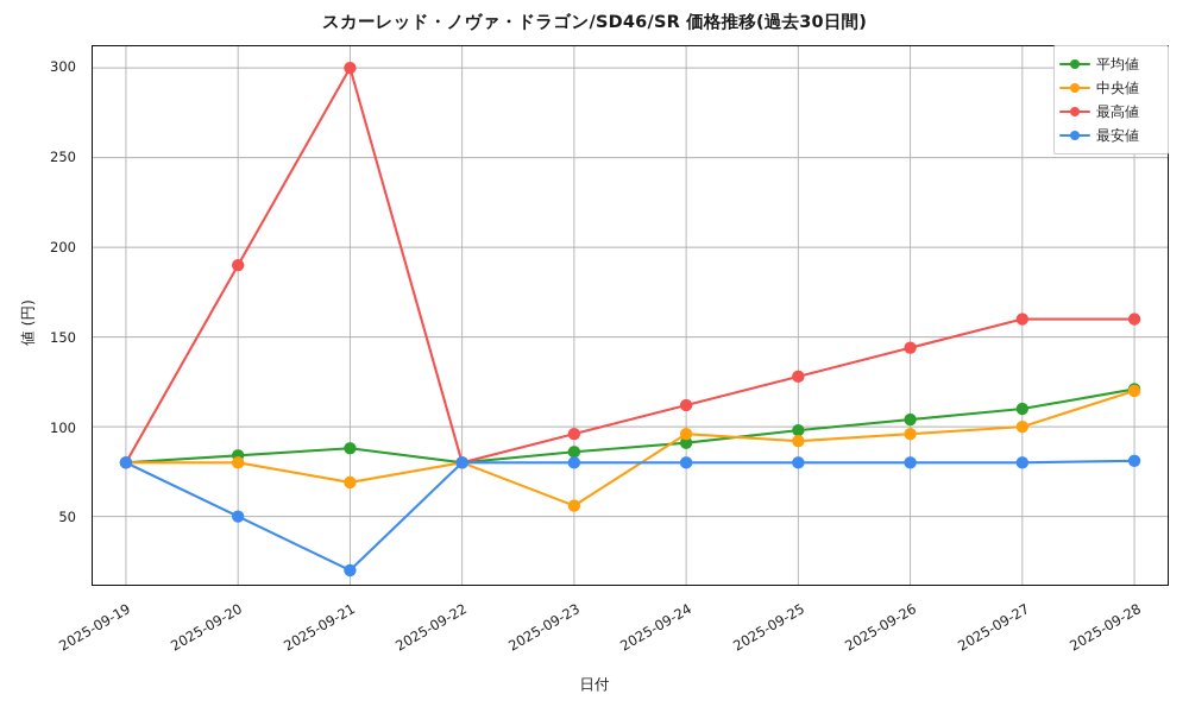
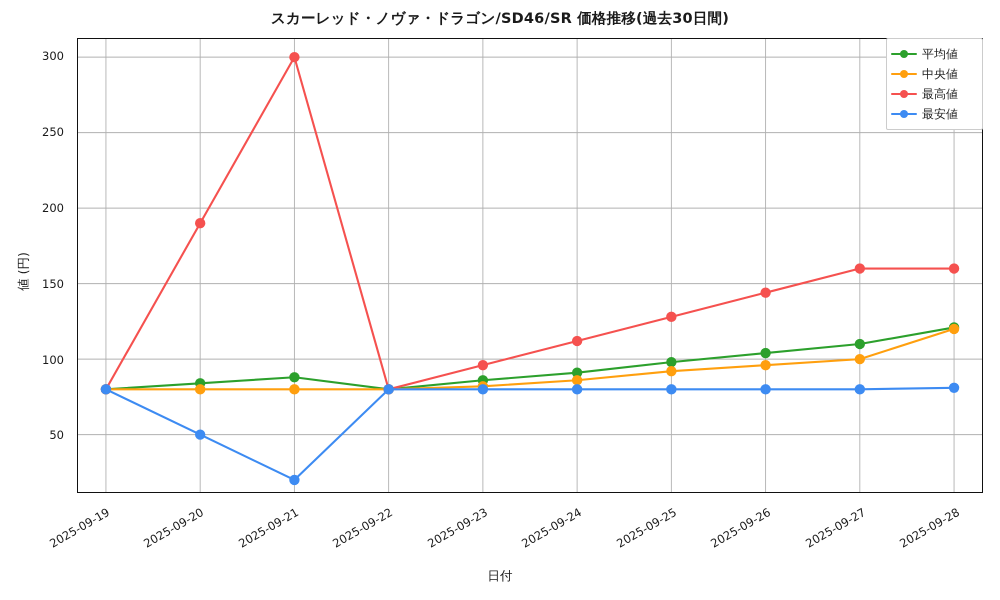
中央値/2025-09-21: 69 -> 80
中央値/2025-09-23: 56 -> 82
中央値/2025-09-24: 96 -> 86
